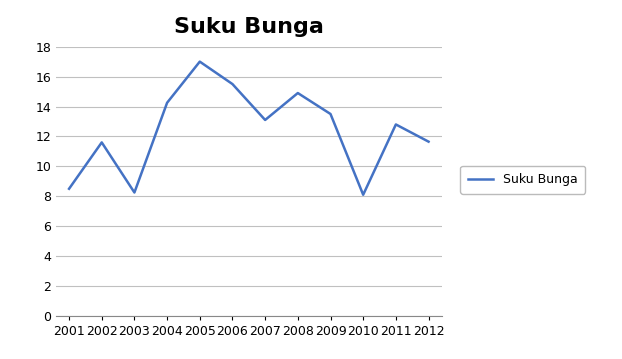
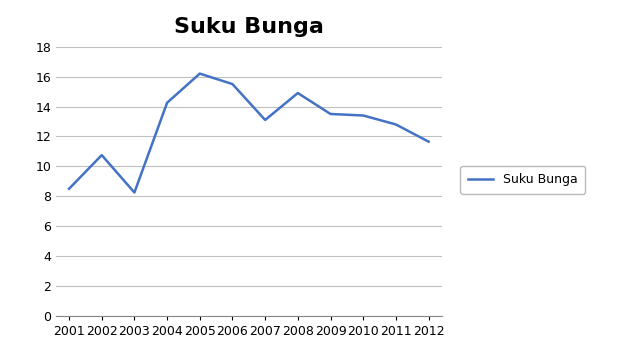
2002: 11.6 -> 10.8
2005: 17.0 -> 16.2
2010: 8.1 -> 13.4
